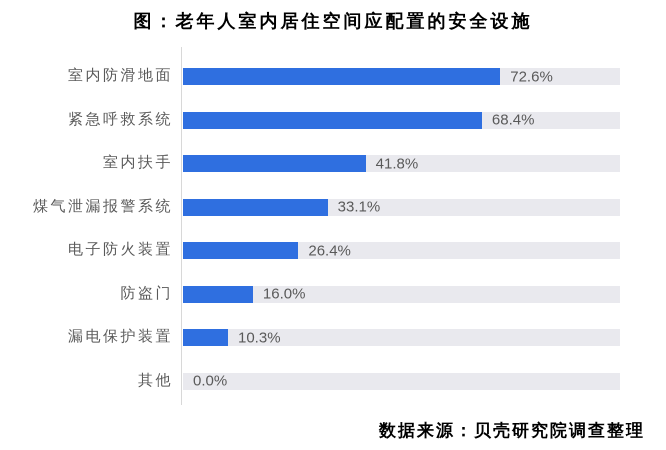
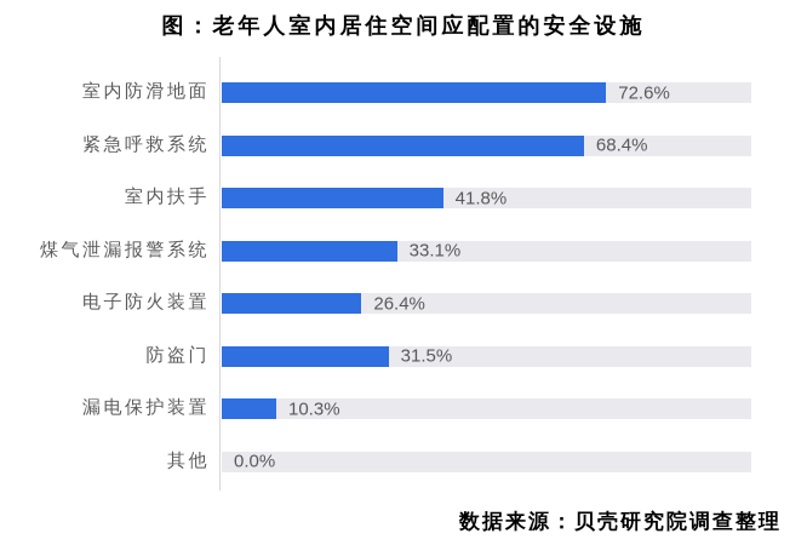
防盗门: 16.0% -> 31.5%
